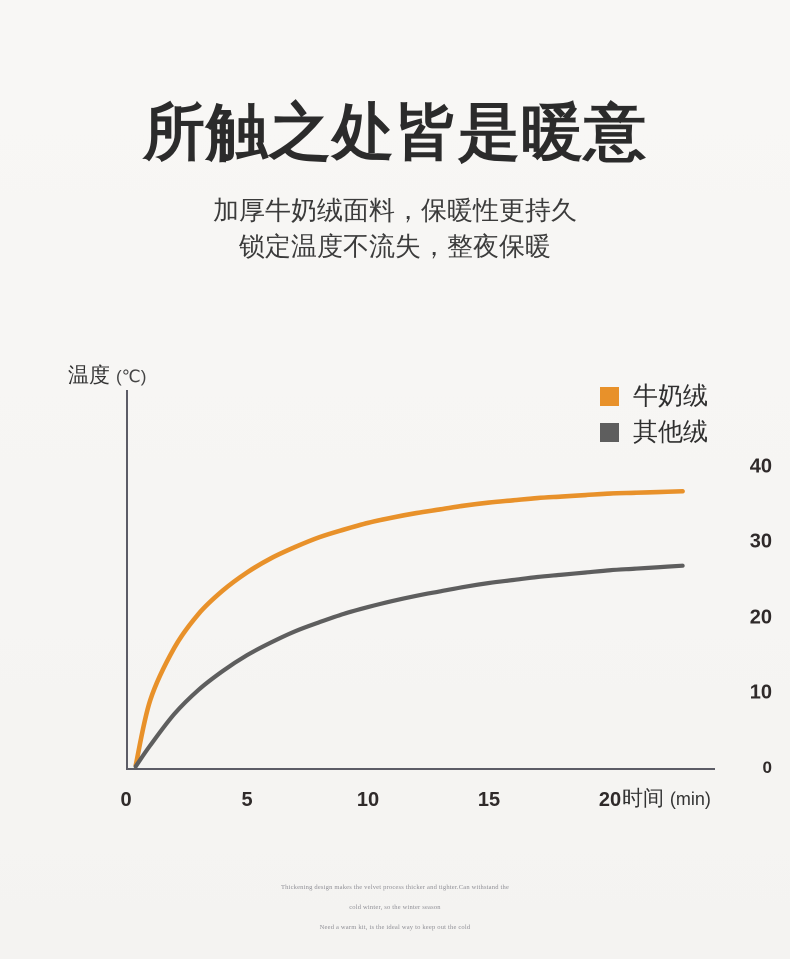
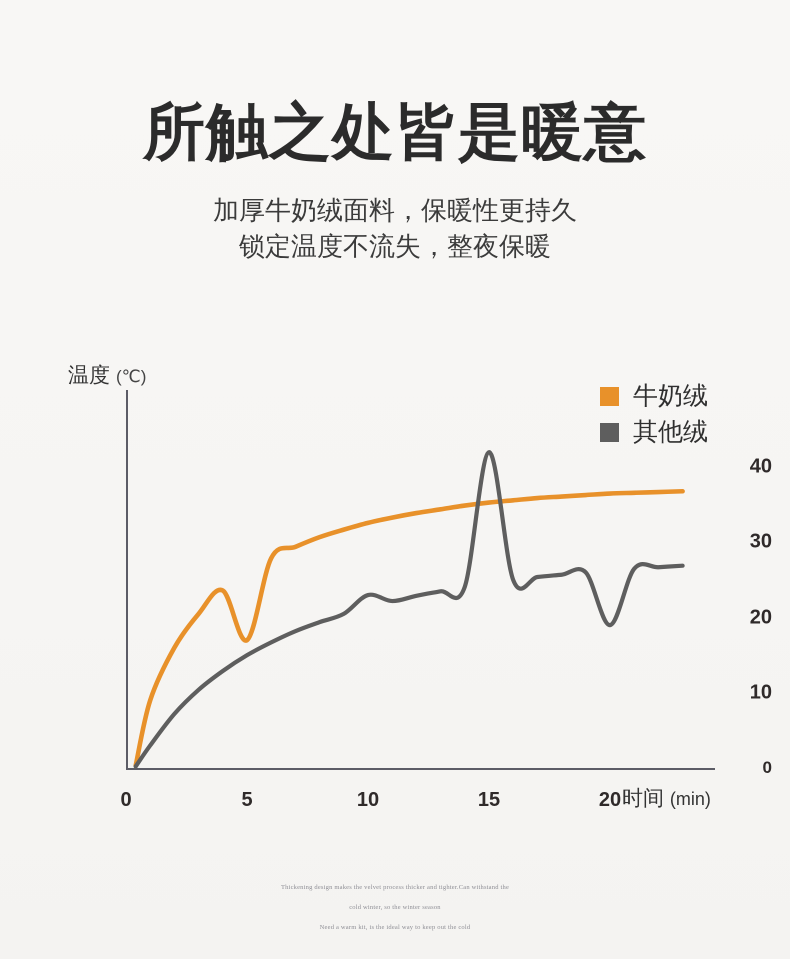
牛奶绒/5: 26 -> 17
其他绒/10: 21 -> 23
其他绒/15: 25 -> 42
其他绒/20: 26 -> 19
